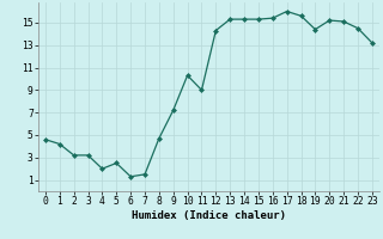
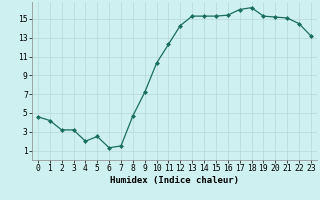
11: 9.0 -> 12.3
18: 15.6 -> 16.2
19: 14.4 -> 15.3
